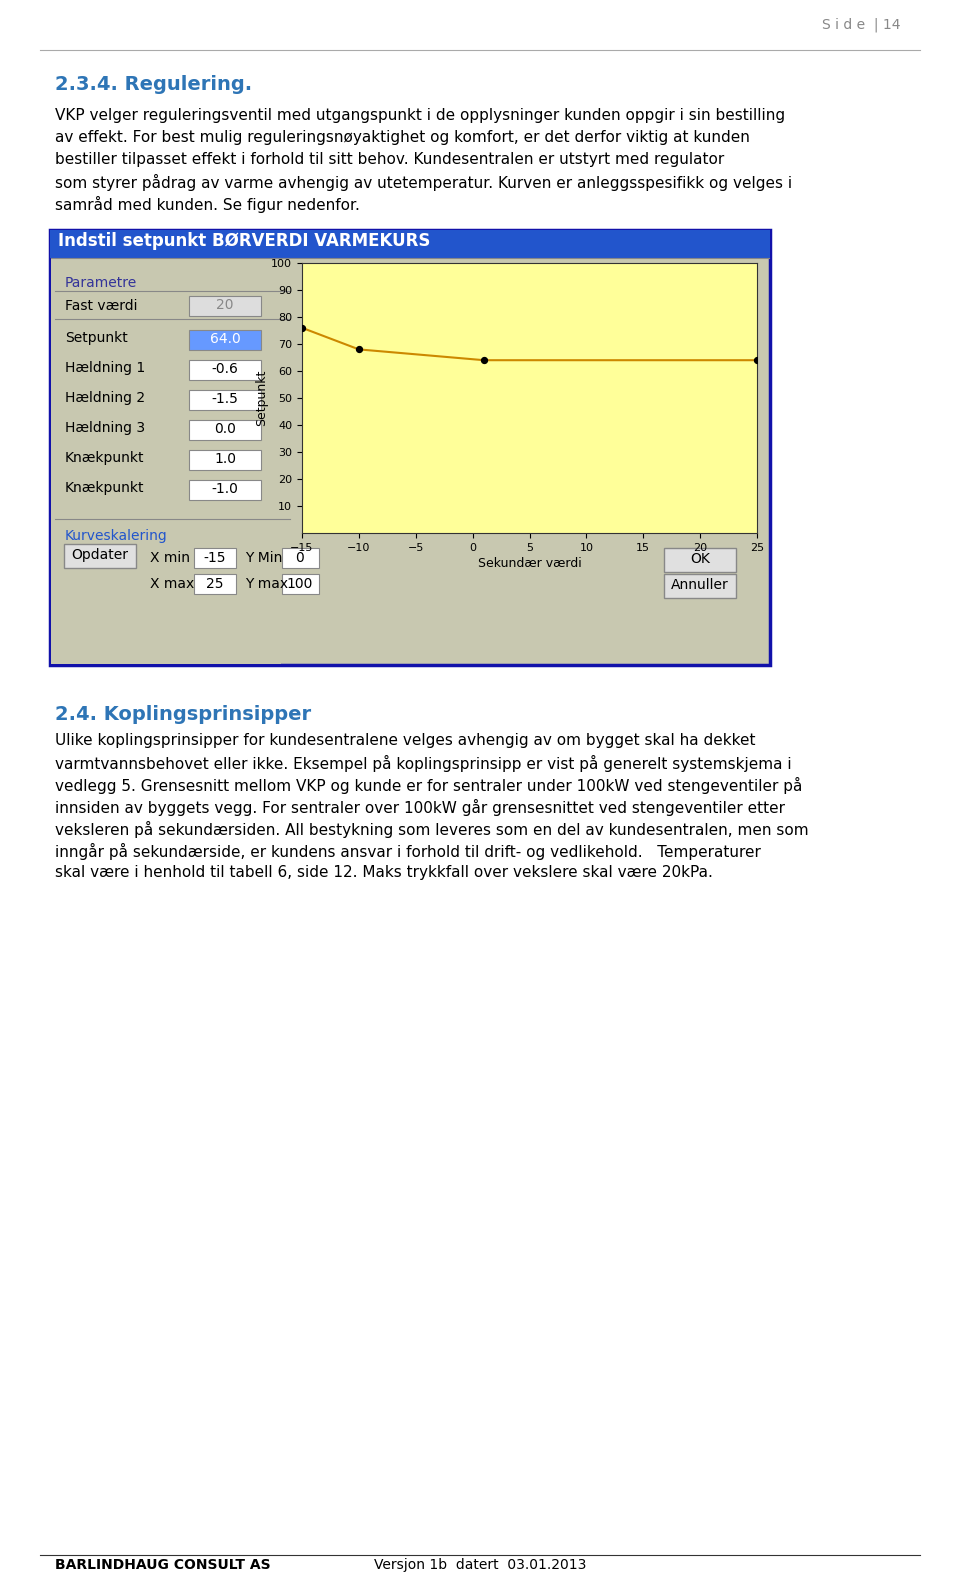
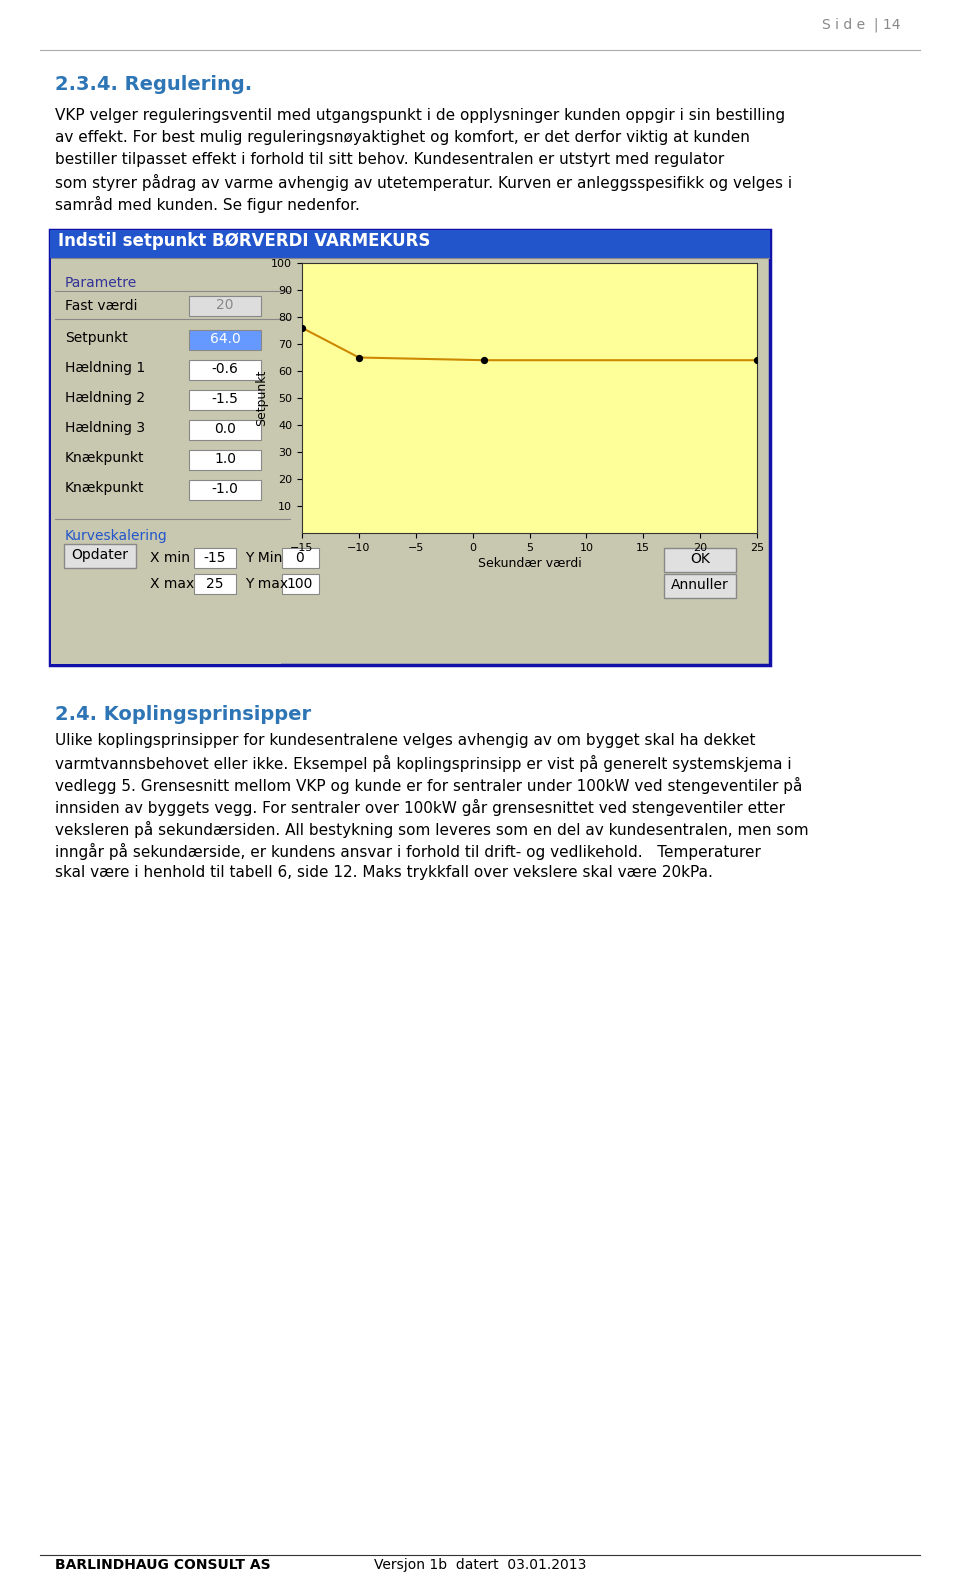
−10: 68 -> 65
